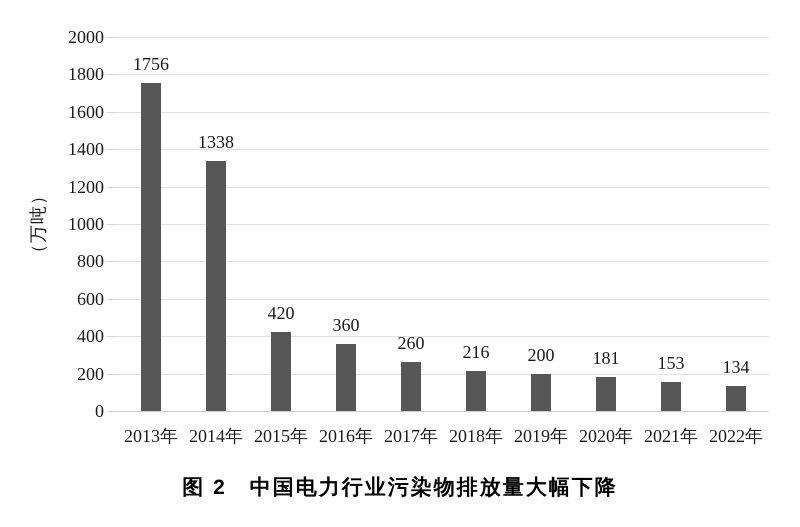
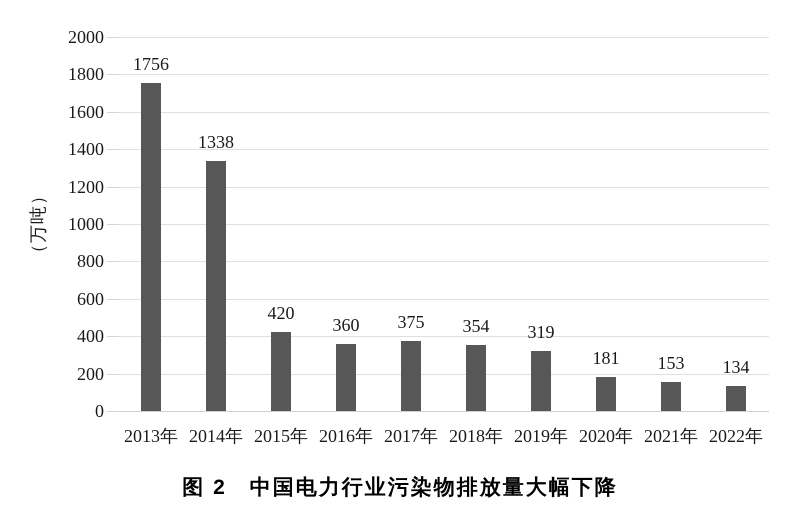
2017年: 260 -> 375
2018年: 216 -> 354
2019年: 200 -> 319
